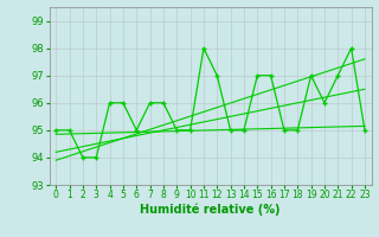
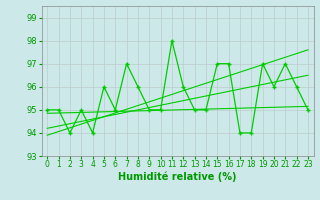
3: 94 -> 95
4: 96 -> 94
7: 96 -> 97
12: 97 -> 96
17: 95 -> 94
18: 95 -> 94
22: 98 -> 96
